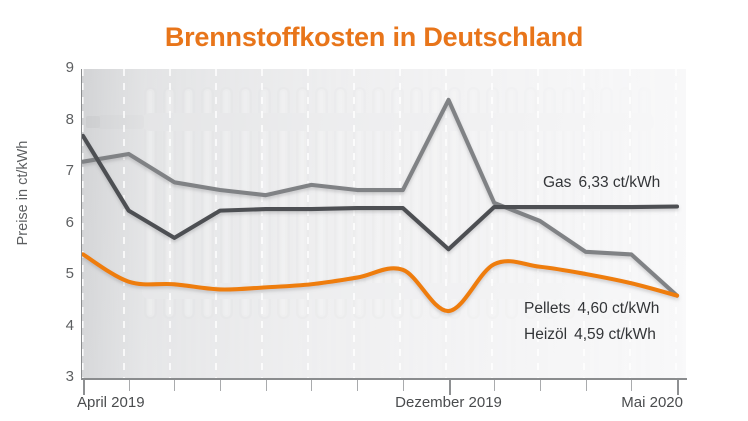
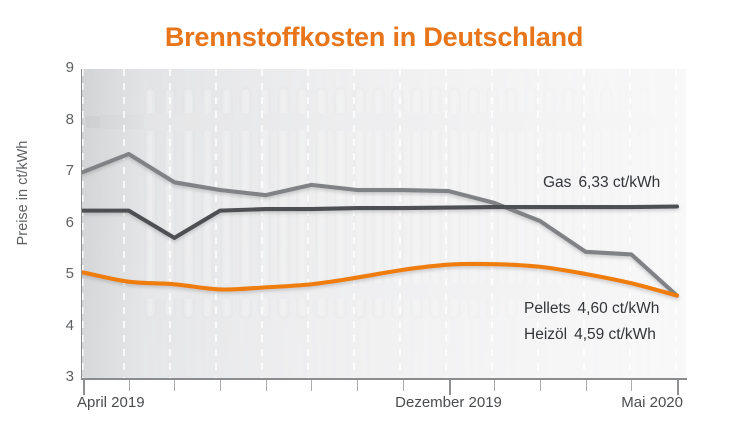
Gas/April 2019: 7.2 -> 7.0
Heizöl/April 2019: 7.7 -> 6.2
Pellets/April 2019: 5.4 -> 5.0
Gas/Dezember 2019: 8.4 -> 6.6
Heizöl/Dezember 2019: 5.5 -> 6.3
Pellets/Dezember 2019: 4.3 -> 5.2
